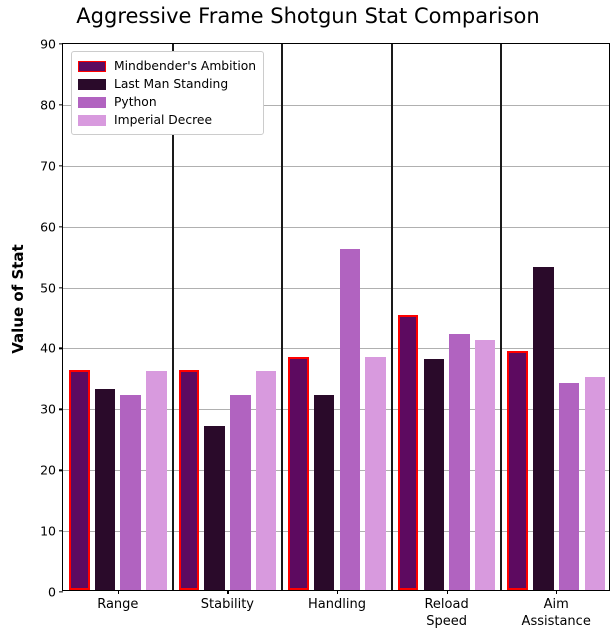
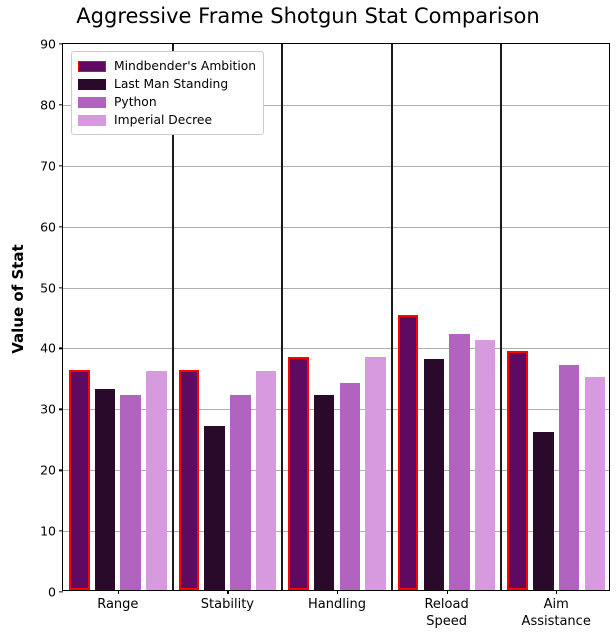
Python/Handling: 56 -> 34
Last Man Standing/Aim Assistance: 53 -> 26
Python/Aim Assistance: 34 -> 37
